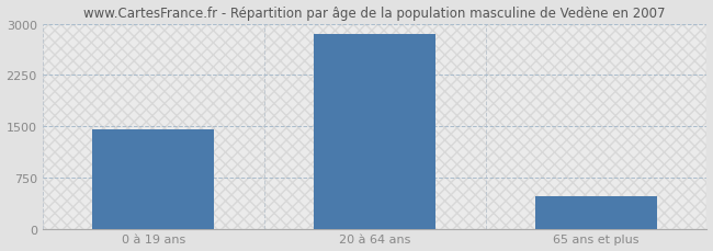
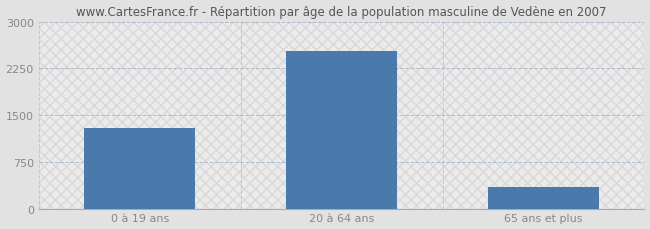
0 à 19 ans: 1450 -> 1300
20 à 64 ans: 2850 -> 2520
65 ans et plus: 480 -> 340
